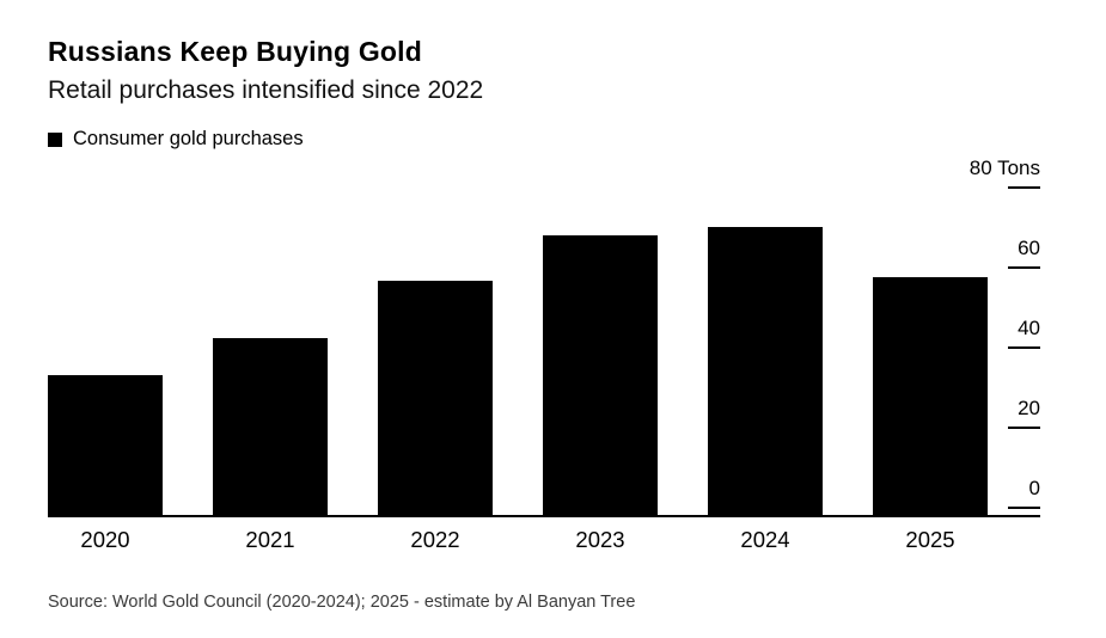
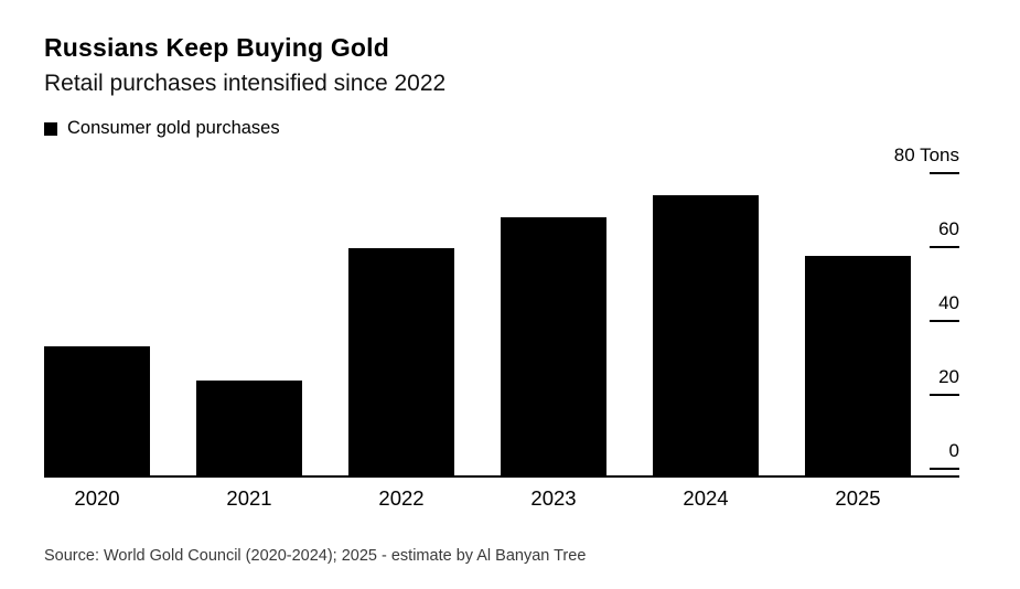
2021: 43 -> 25
2022: 57 -> 60
2024: 70 -> 74
